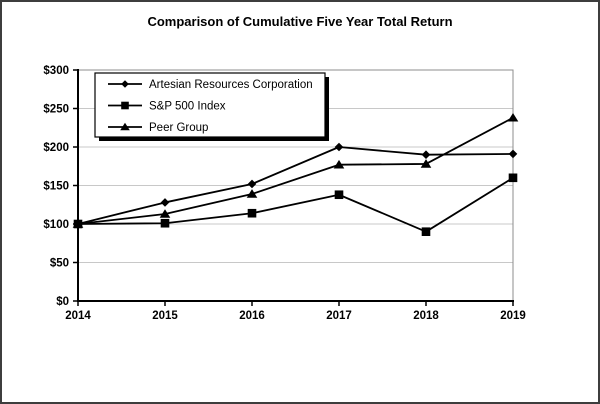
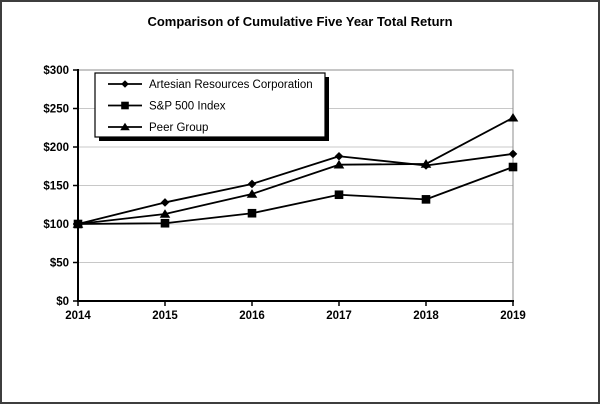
Artesian Resources Corporation/2017: $200 -> $190
Artesian Resources Corporation/2018: $190 -> $180
S&P 500 Index/2018: $90 -> $130
S&P 500 Index/2019: $160 -> $170
